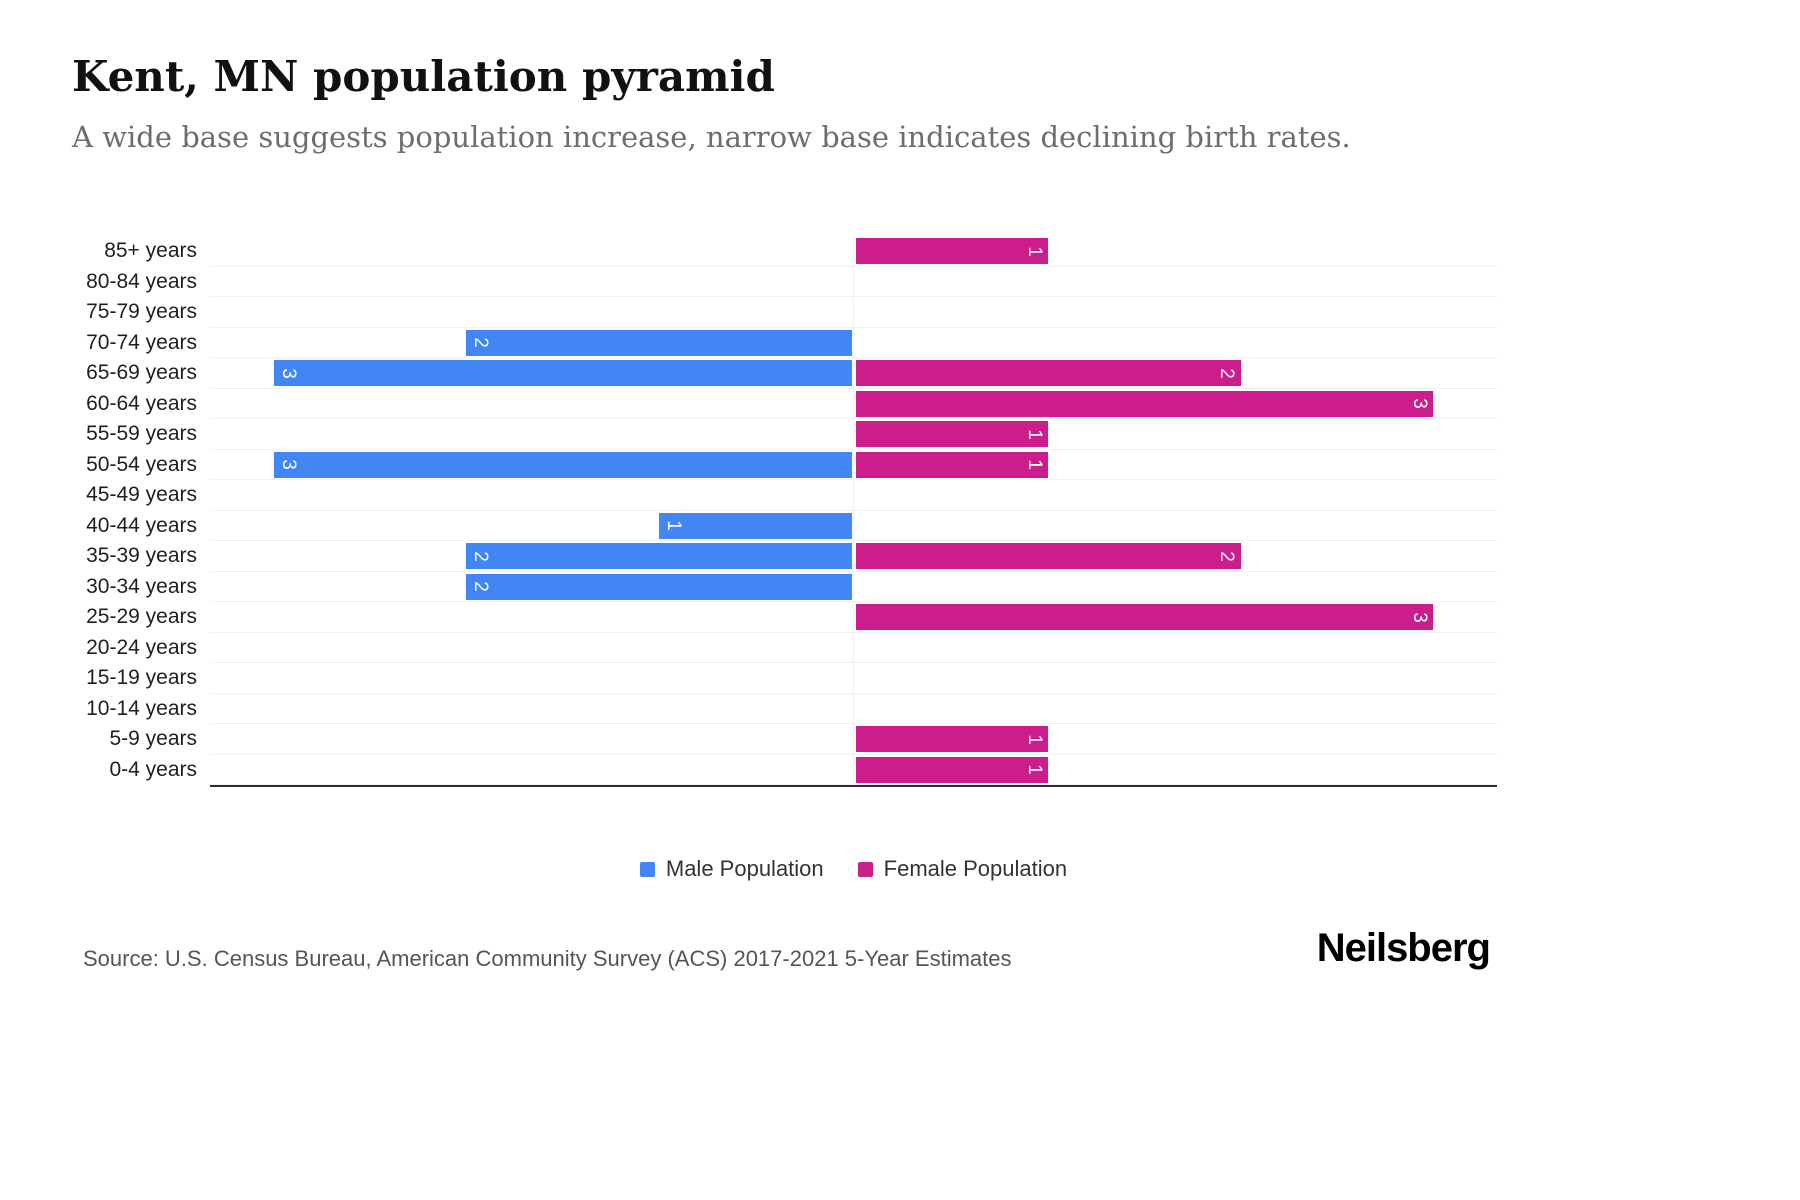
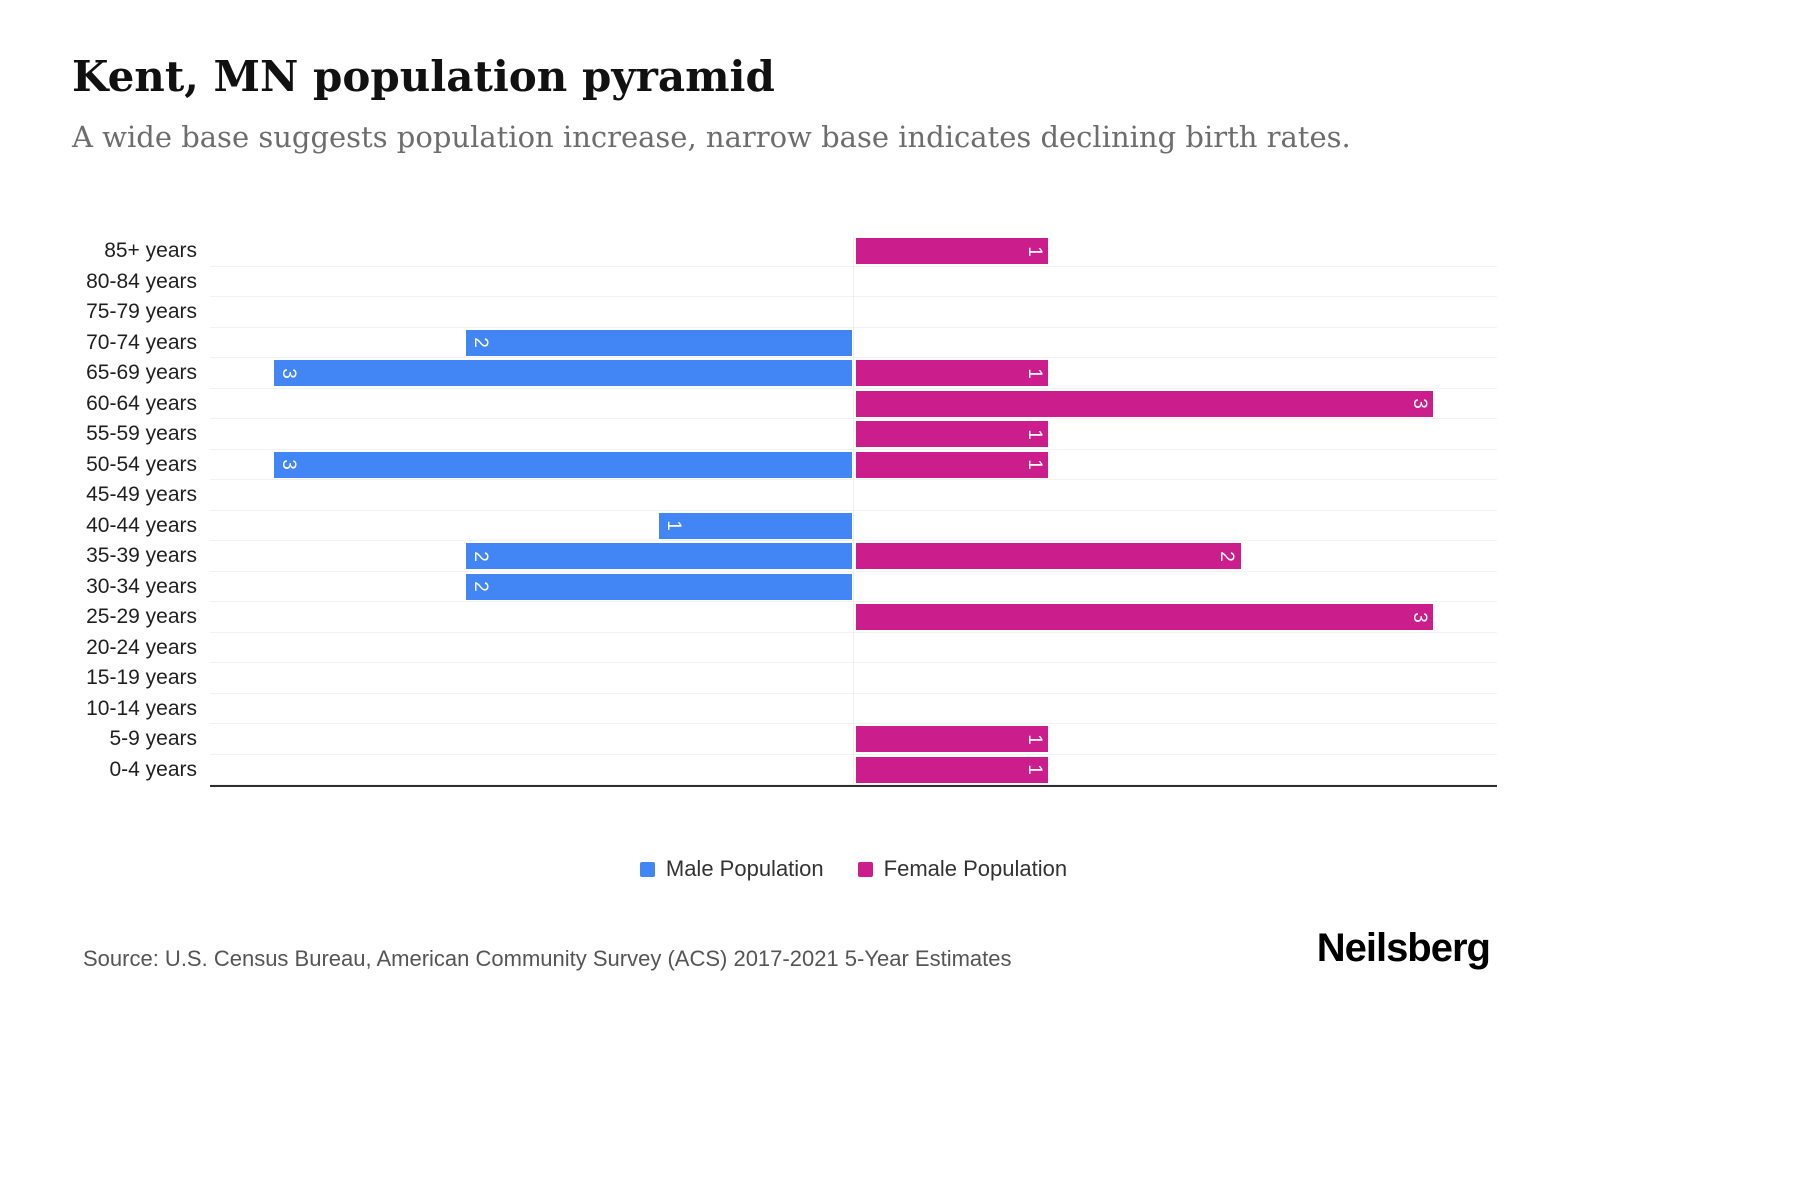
Female Population/65-69 years: 2 -> 1
